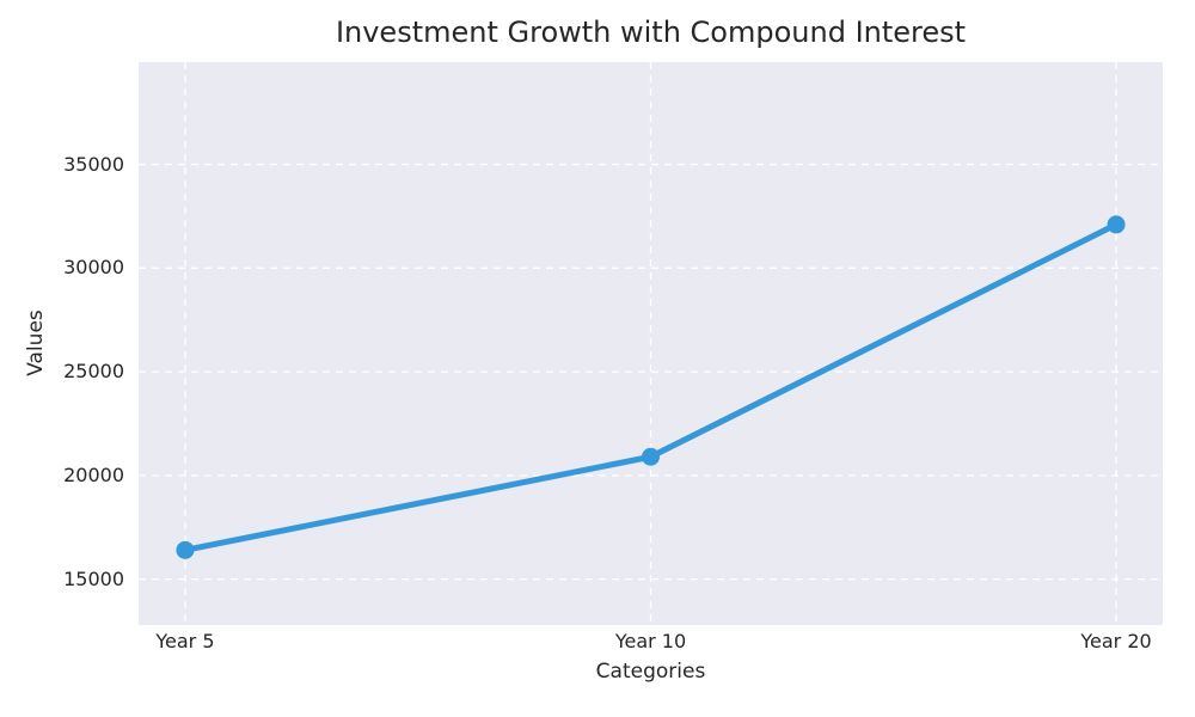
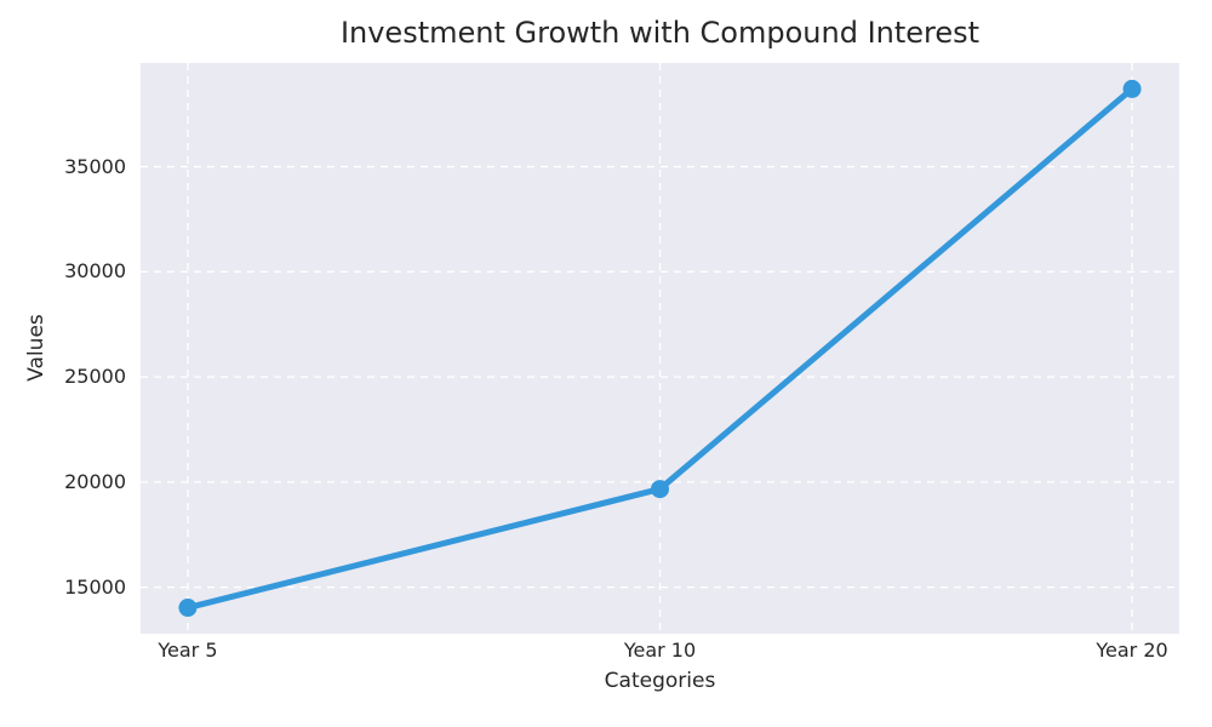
Year 5: 16400 -> 14000
Year 10: 20900 -> 19700
Year 20: 32100 -> 38700
